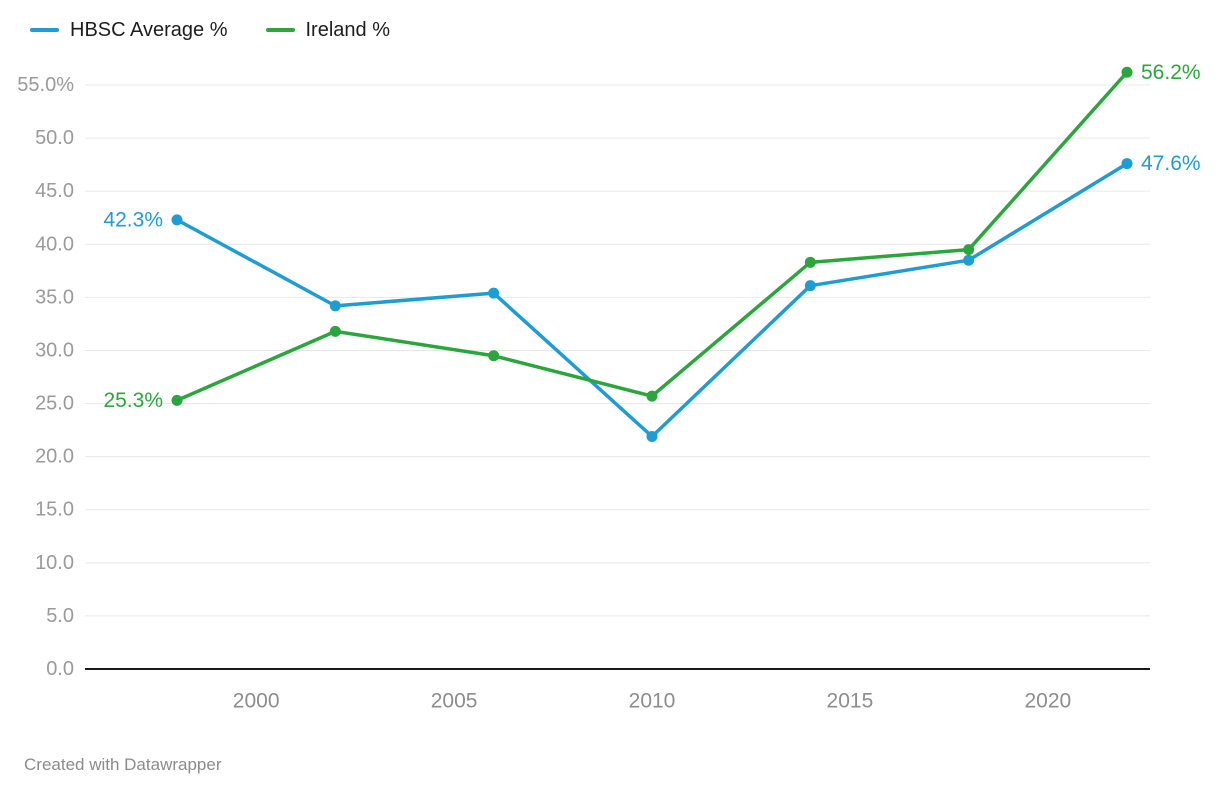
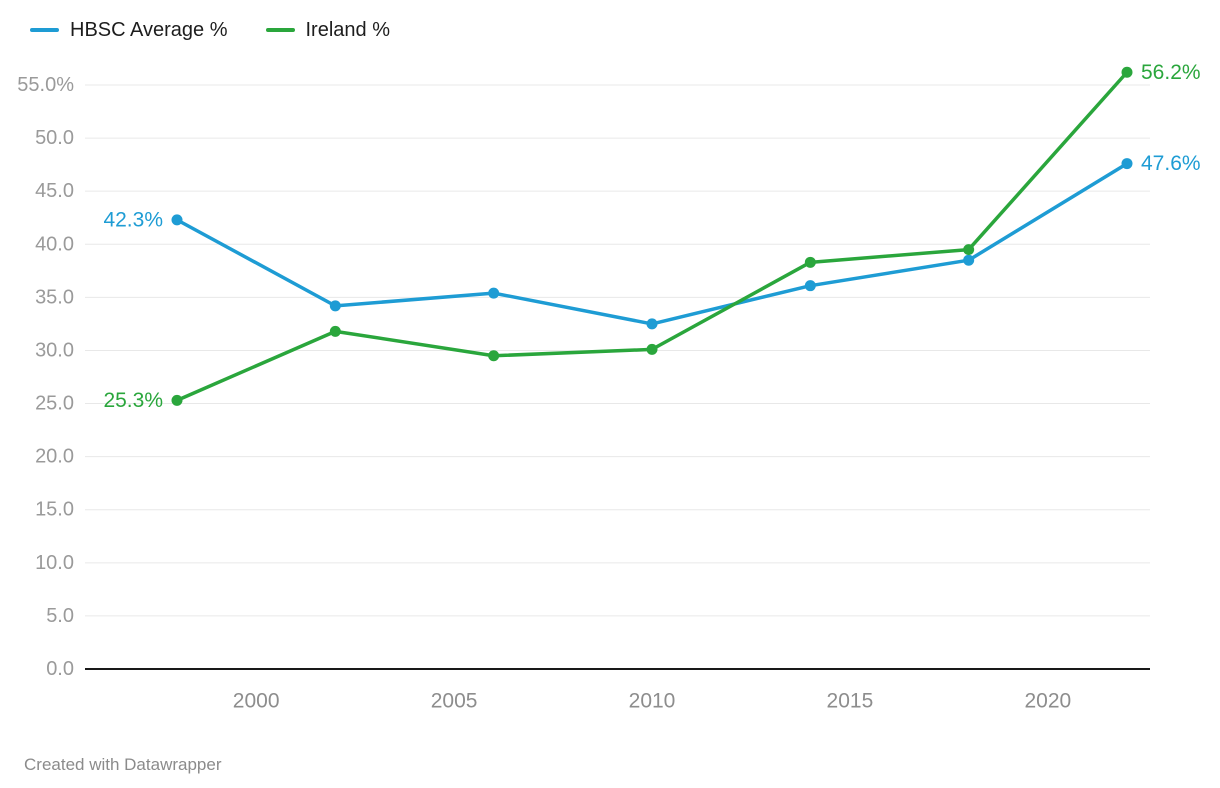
HBSC Average %/2010: 21.9% -> 32.5%
Ireland %/2010: 25.7% -> 30.1%
